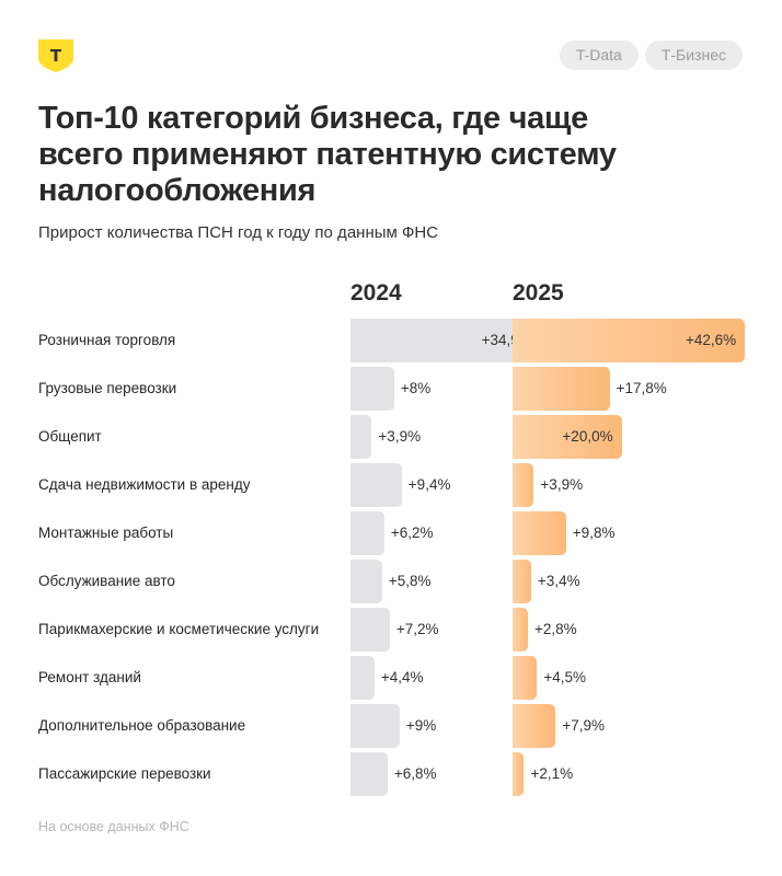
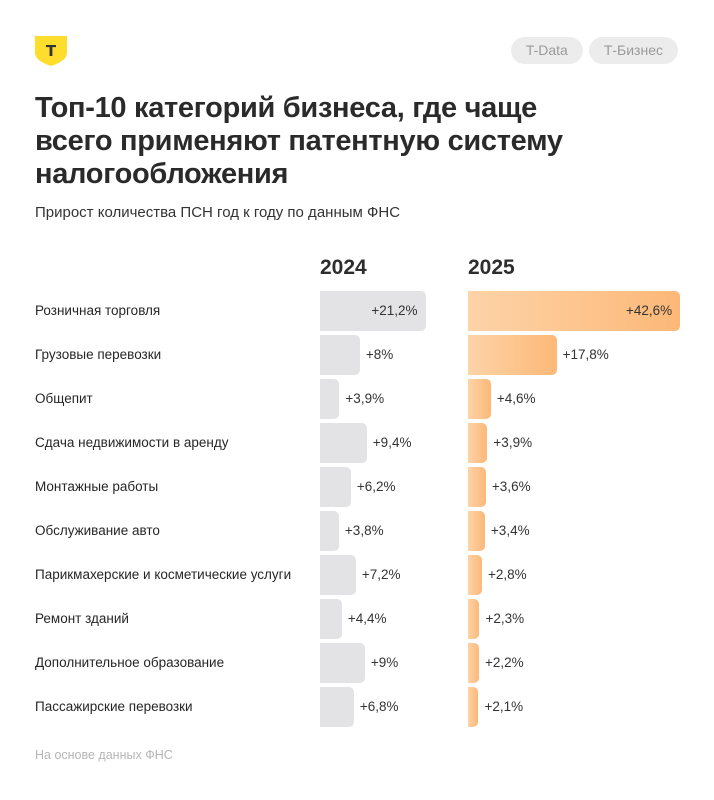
2024/Розничная торговля: +34,9% -> +21,2%
2025/Общепит: +20,0% -> +4,6%
2025/Монтажные работы: +9,8% -> +3,6%
2024/Обслуживание авто: +5,8% -> +3,8%
2025/Ремонт зданий: +4,5% -> +2,3%
2025/Дополнительное образование: +7,9% -> +2,2%
